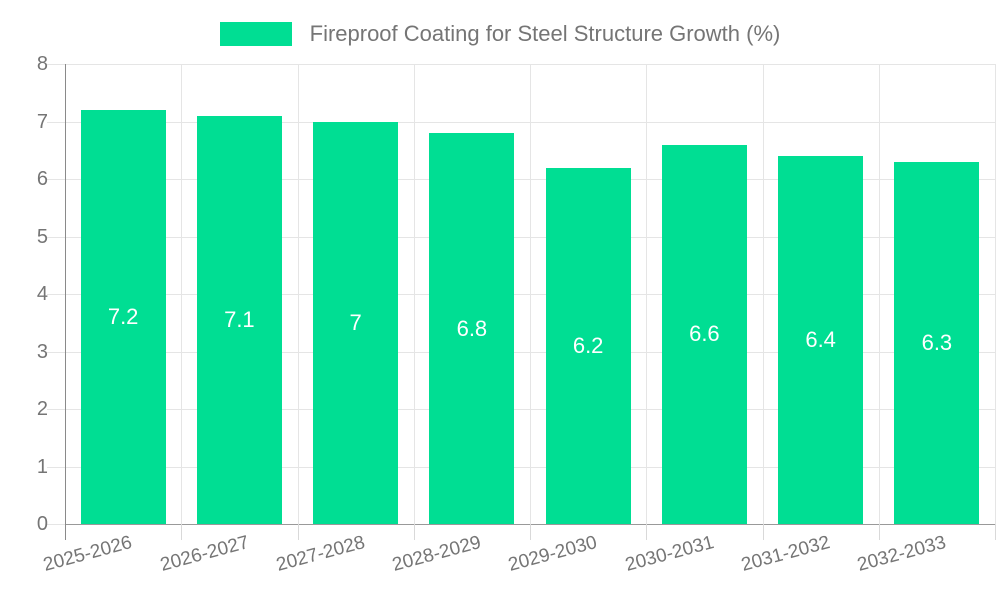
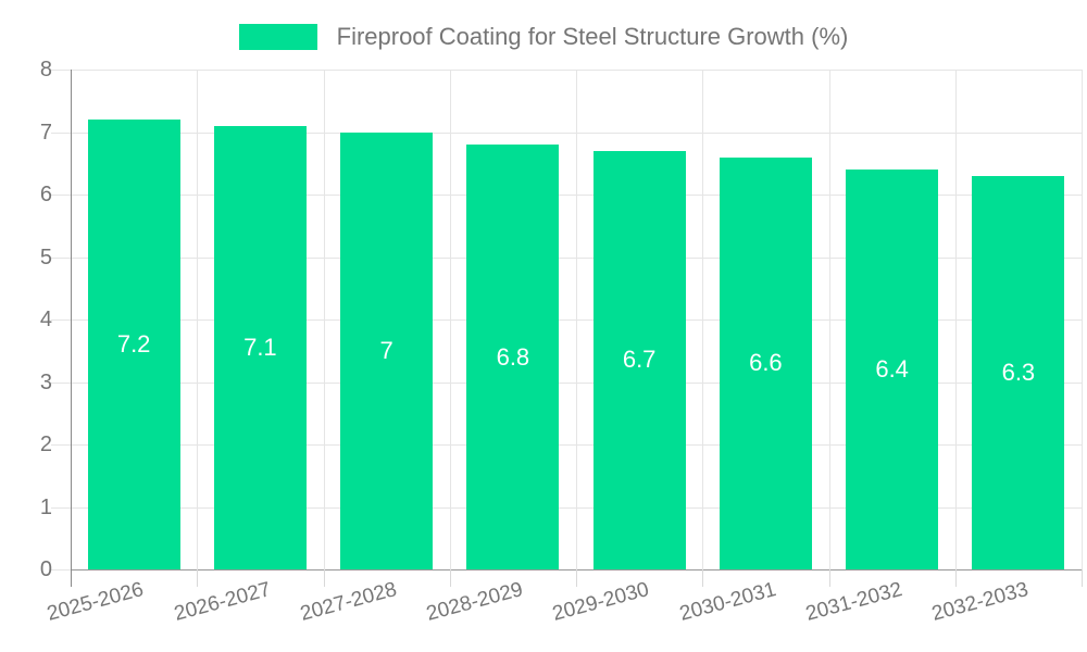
2029-2030: 6.2 -> 6.7
